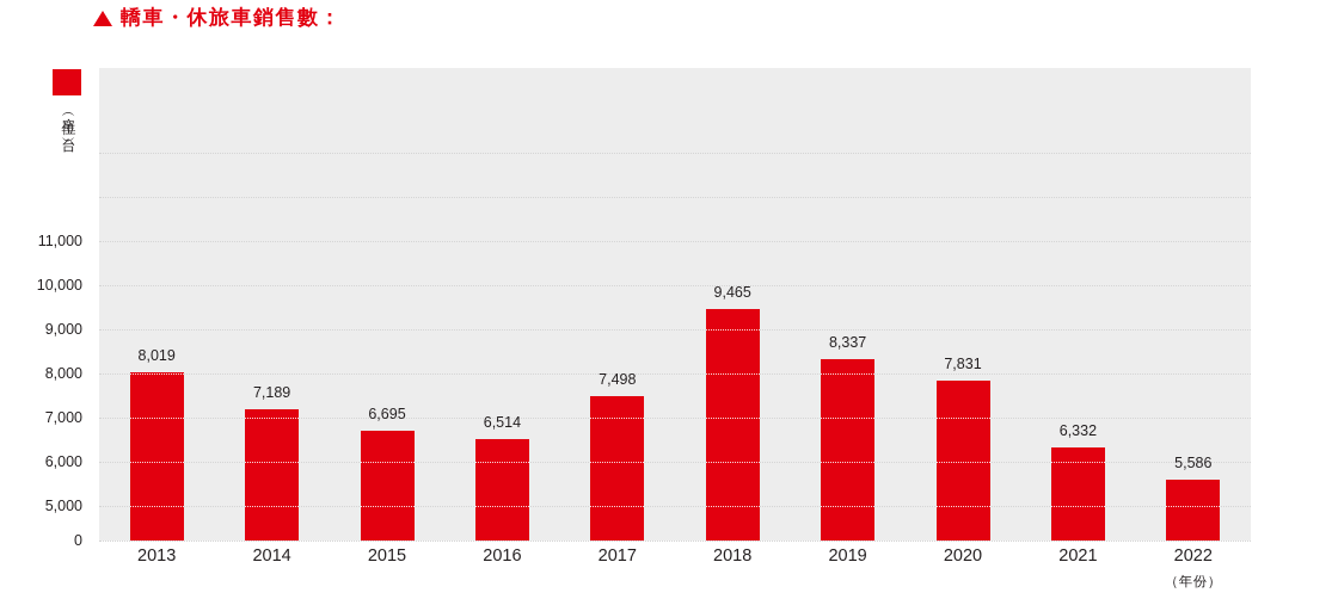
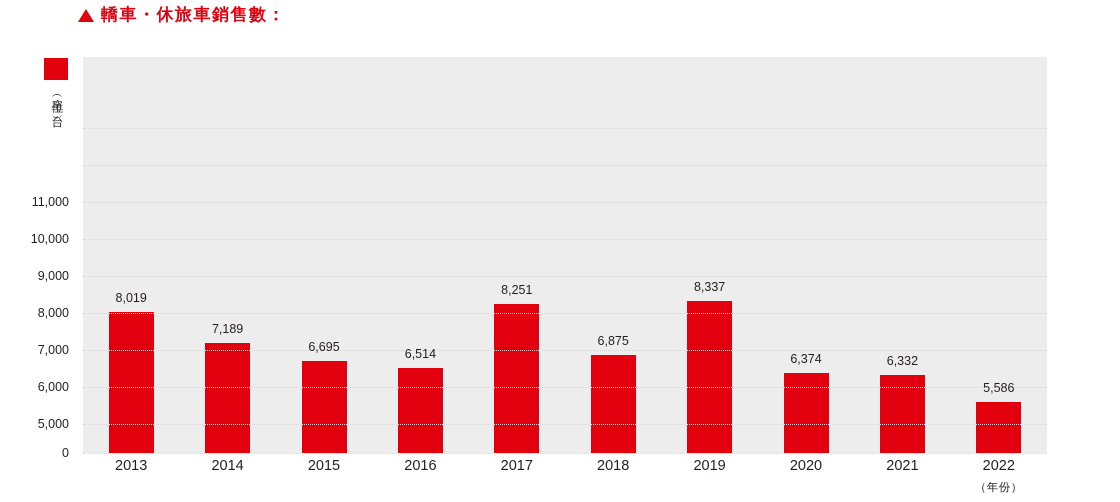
2017: 7,498 -> 8,251
2018: 9,465 -> 6,875
2020: 7,831 -> 6,374
